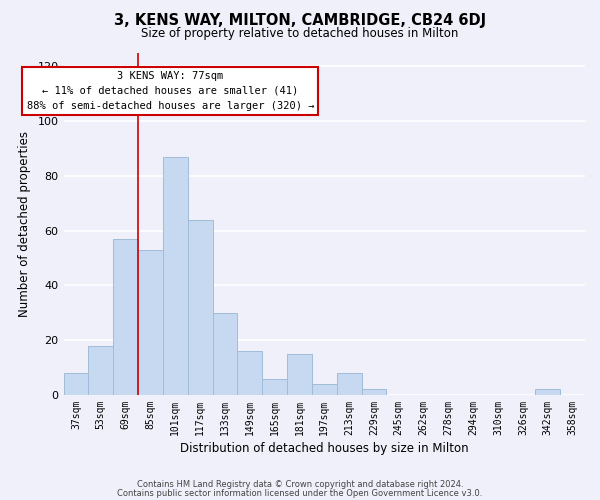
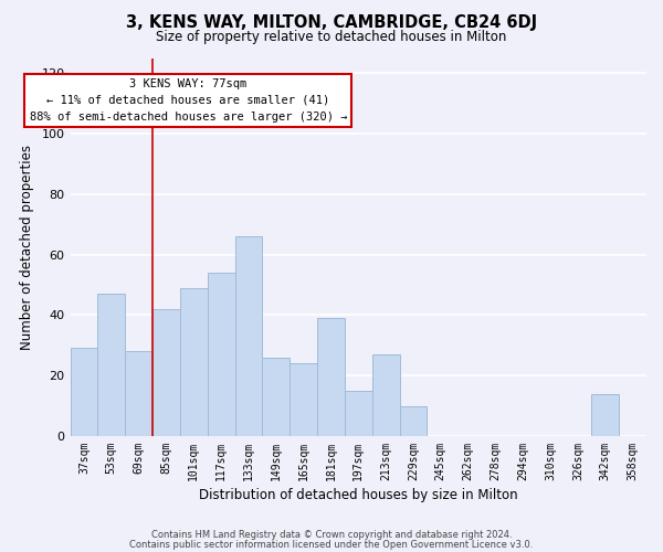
37sqm: 8 -> 29
53sqm: 18 -> 47
69sqm: 57 -> 28
85sqm: 53 -> 42
101sqm: 87 -> 49
117sqm: 64 -> 54
133sqm: 30 -> 66
149sqm: 16 -> 26
165sqm: 6 -> 24
181sqm: 15 -> 39
197sqm: 4 -> 15
213sqm: 8 -> 27
229sqm: 2 -> 10
342sqm: 2 -> 14
